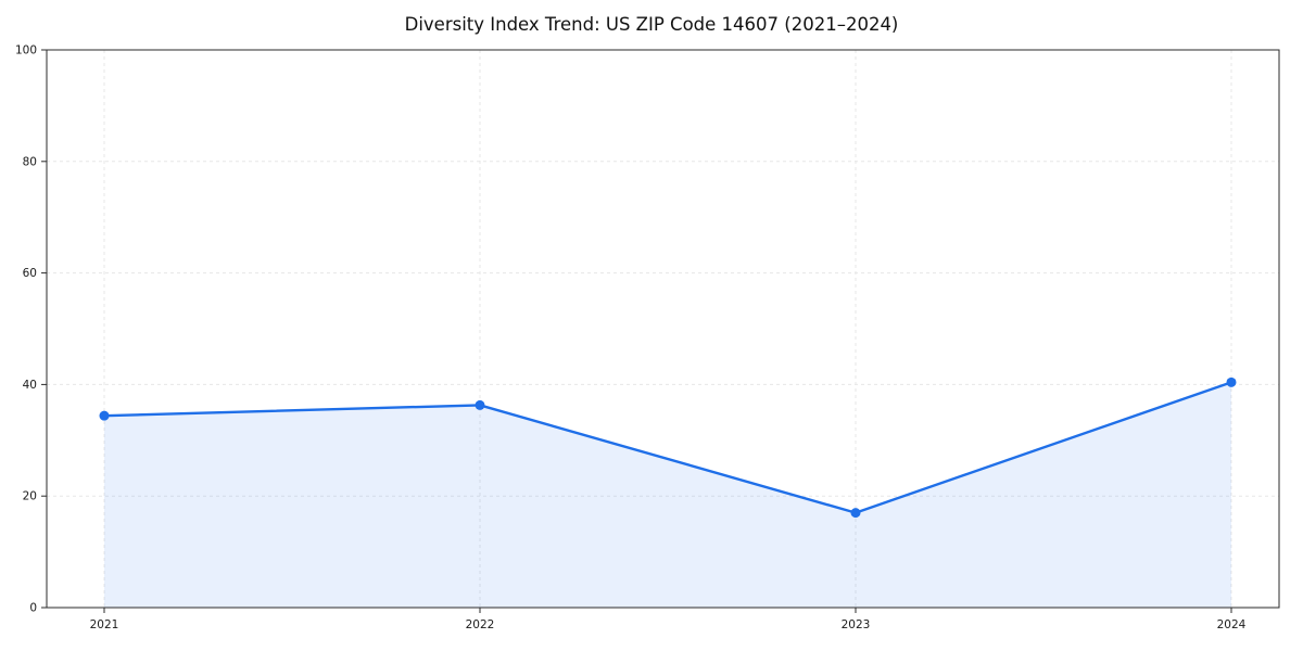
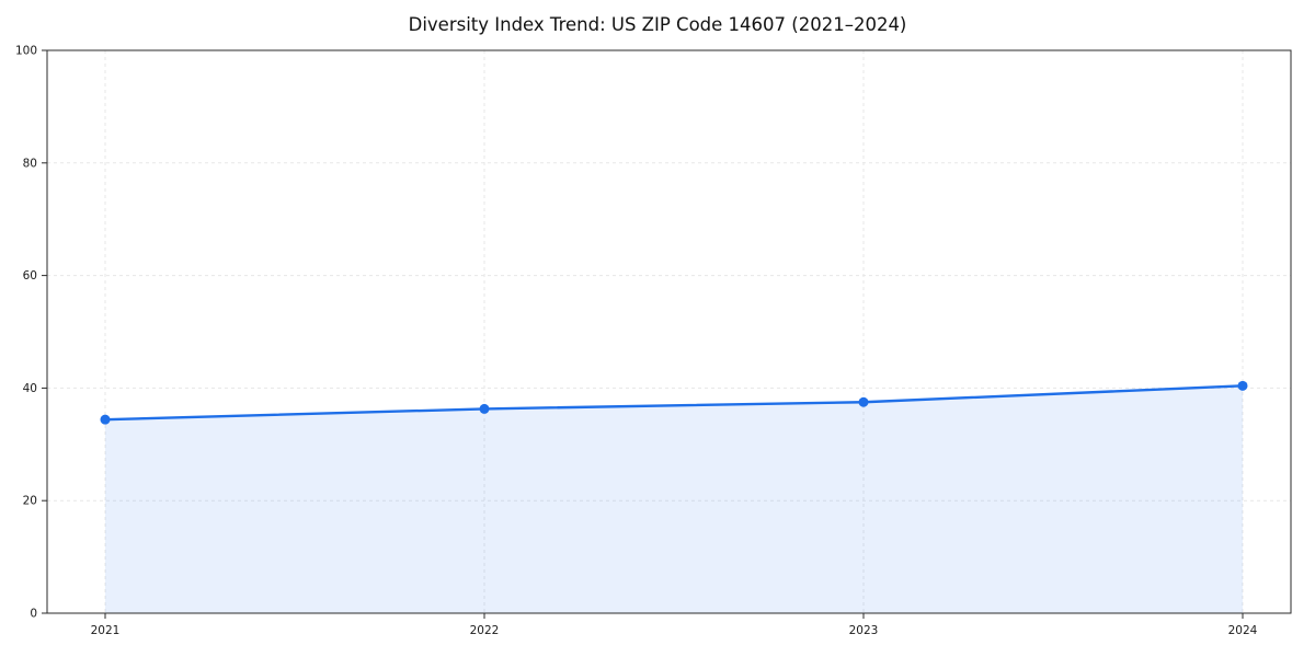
2023: 17 -> 38
